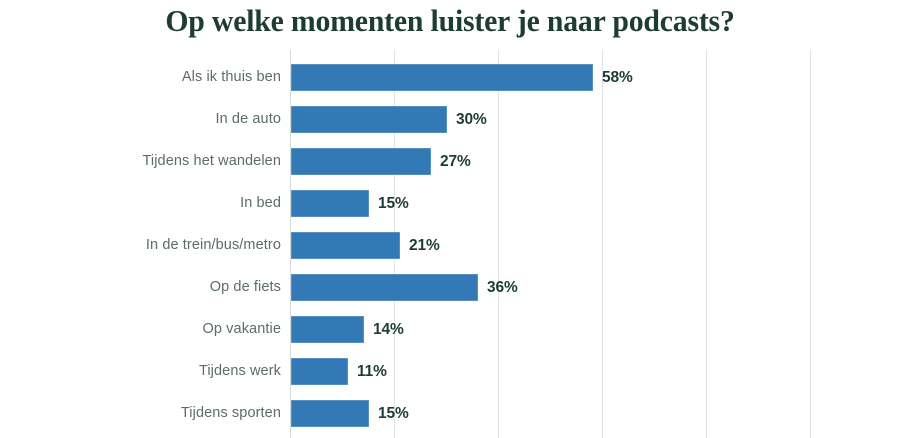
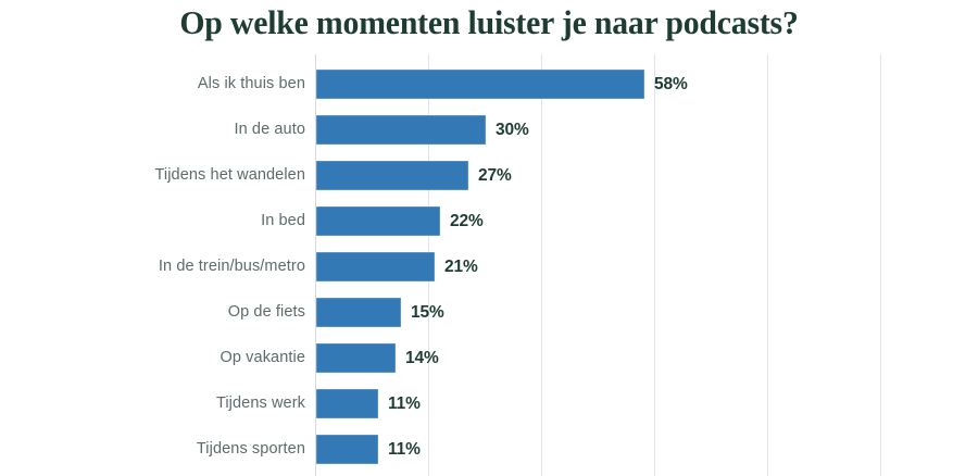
In bed: 15% -> 22%
Op de fiets: 36% -> 15%
Tijdens sporten: 15% -> 11%
